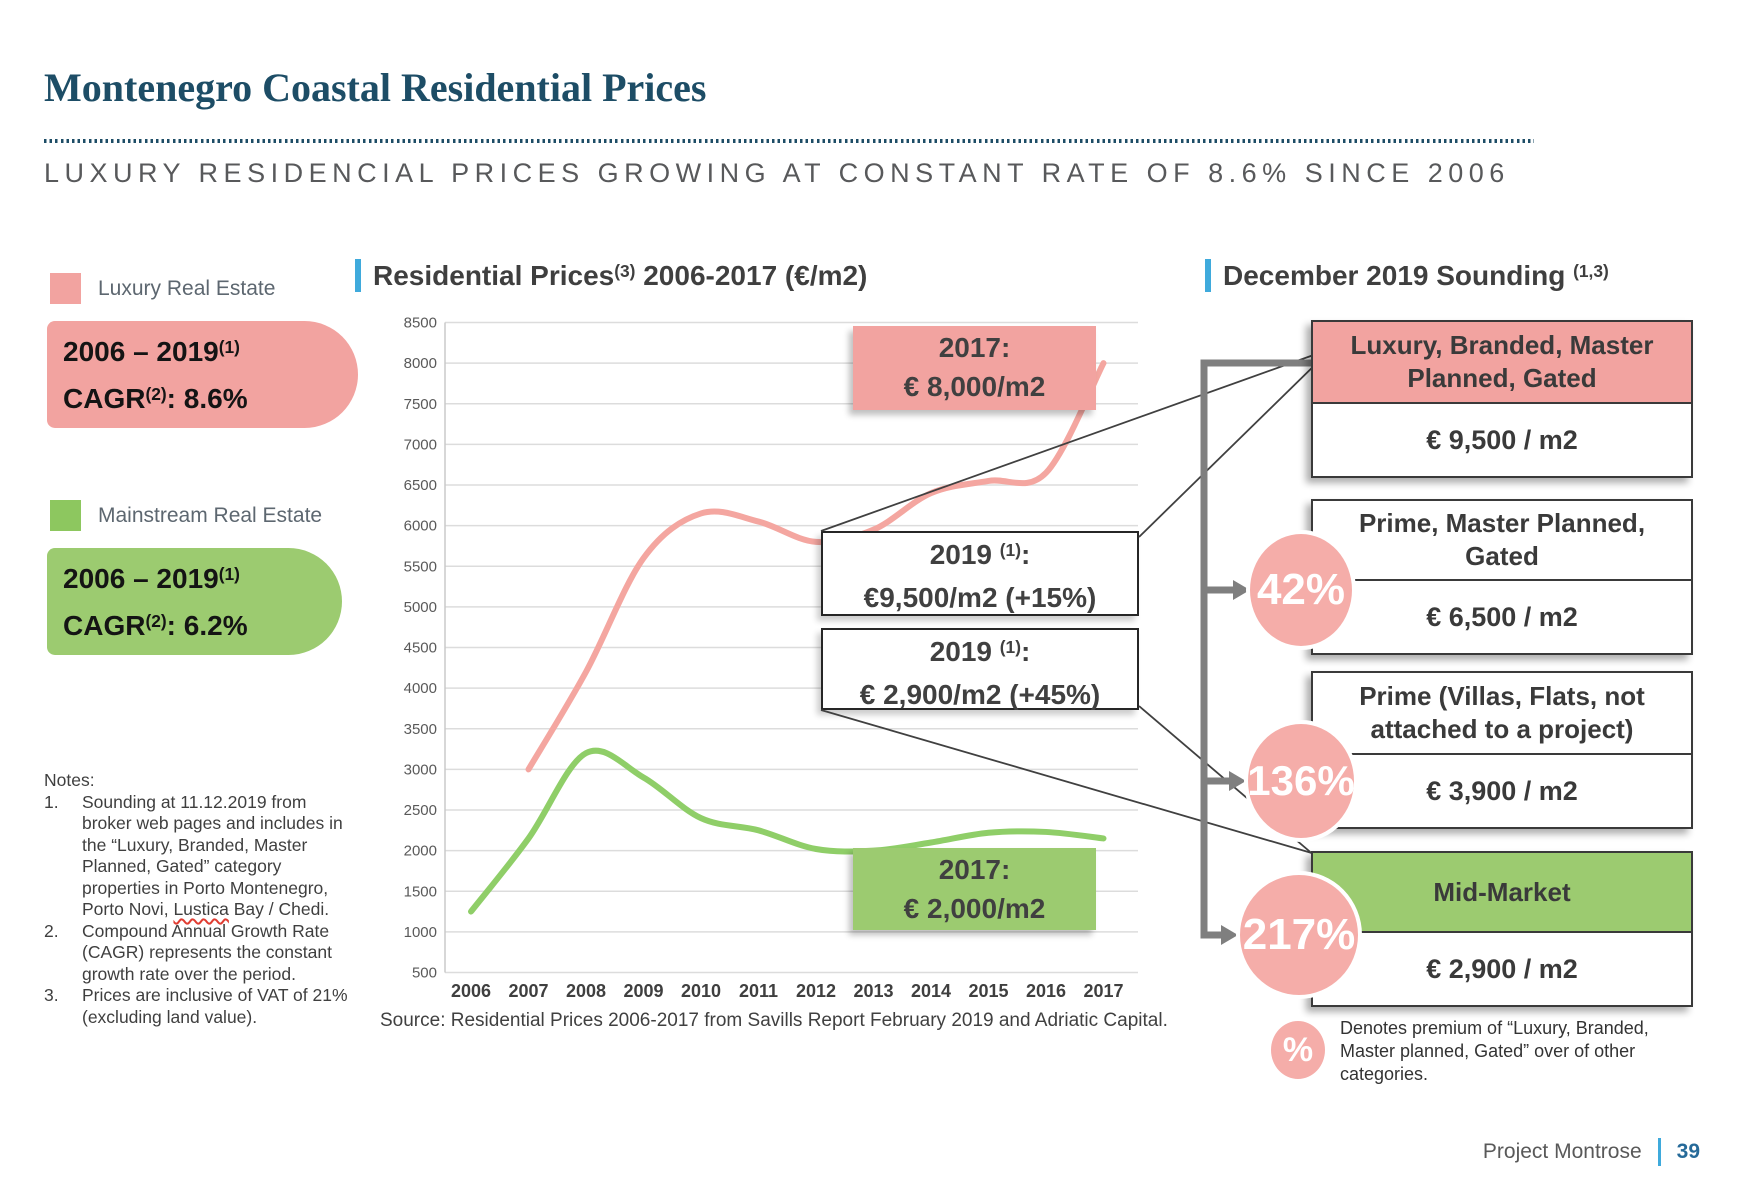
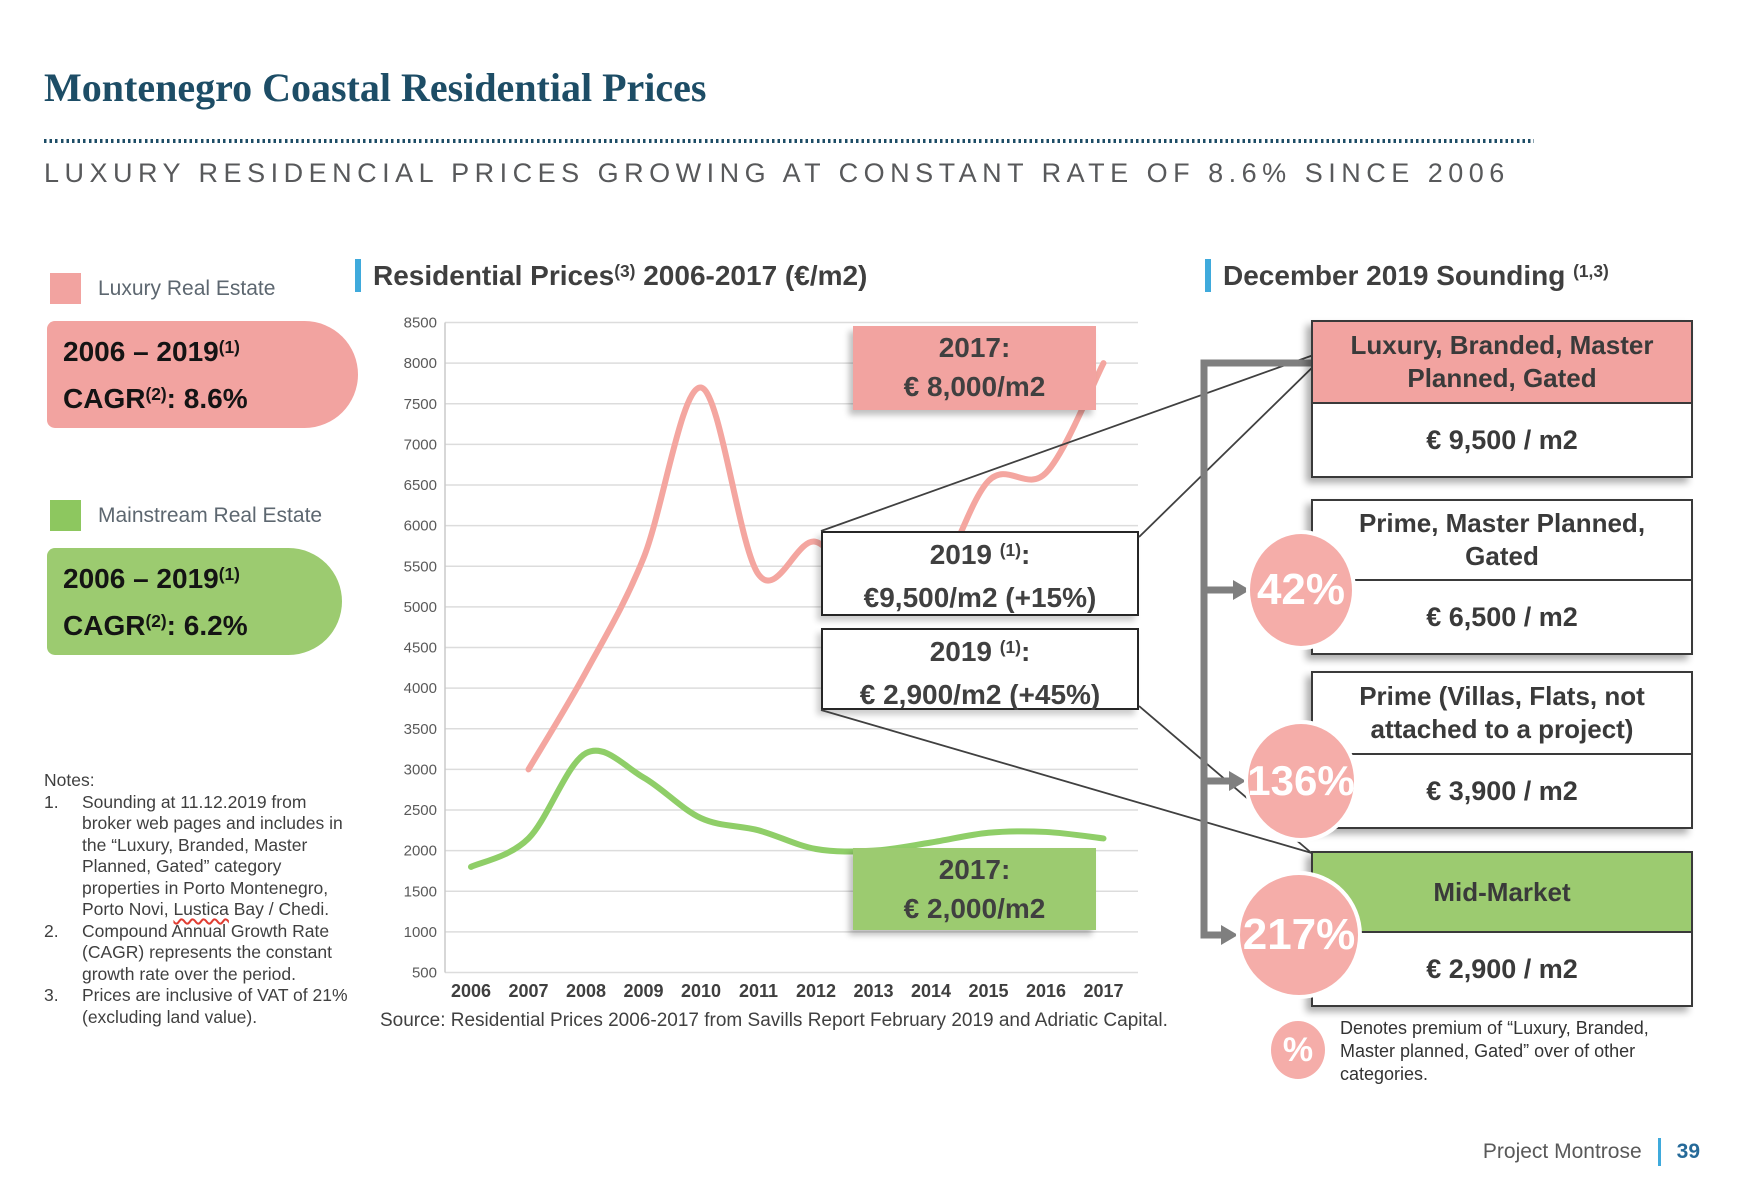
Mainstream Real Estate/2006: 1200 -> 1800
Luxury Real Estate/2010: 6200 -> 7700
Luxury Real Estate/2011: 6000 -> 5400
Luxury Real Estate/2013: 6000 -> 5000
Luxury Real Estate/2014: 6400 -> 5200
